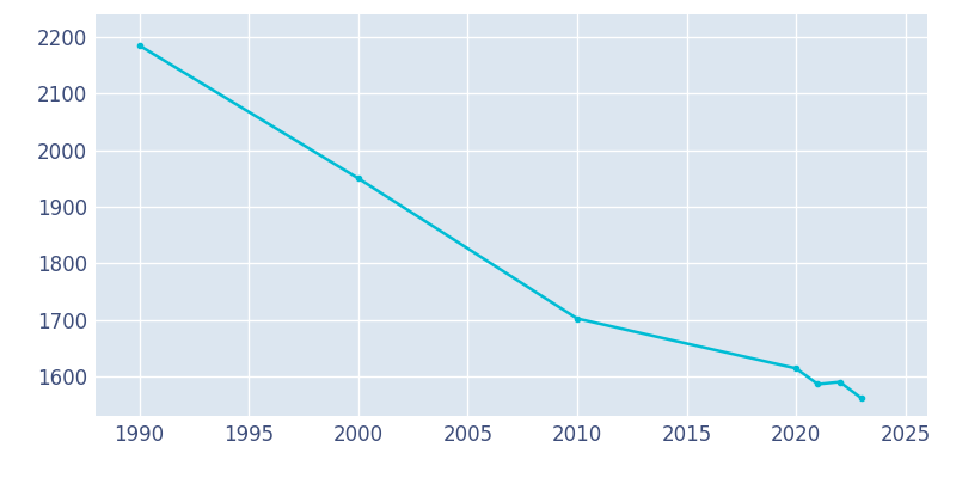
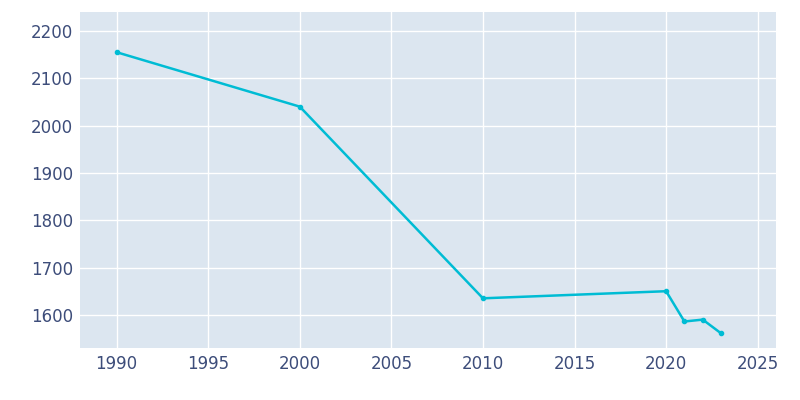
1990: 2185 -> 2155
2000: 1950 -> 2040
2010: 1702 -> 1635
2020: 1614 -> 1650
